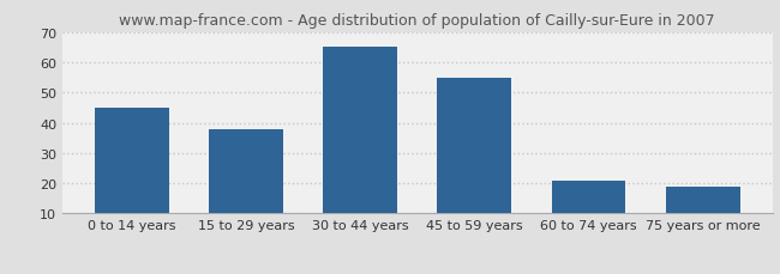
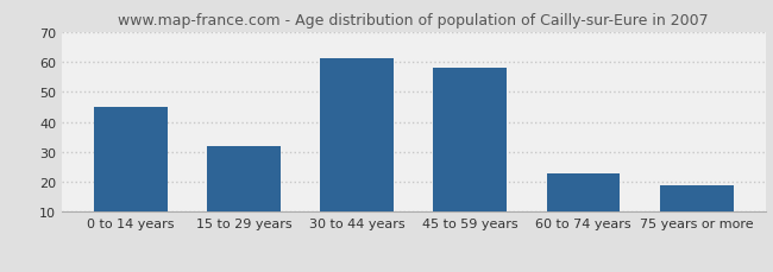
15 to 29 years: 38 -> 32
30 to 44 years: 65 -> 61
45 to 59 years: 55 -> 58
60 to 74 years: 21 -> 23
